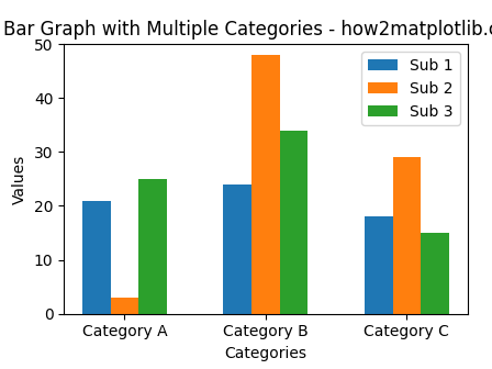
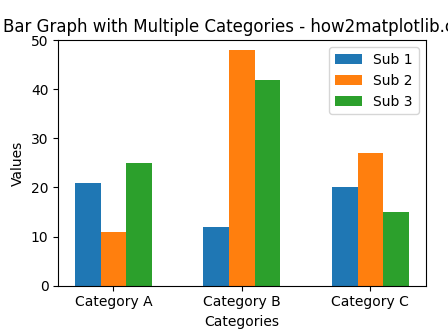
Sub 2/Category A: 3 -> 11
Sub 1/Category B: 24 -> 12
Sub 3/Category B: 34 -> 42
Sub 1/Category C: 18 -> 20
Sub 2/Category C: 29 -> 27
